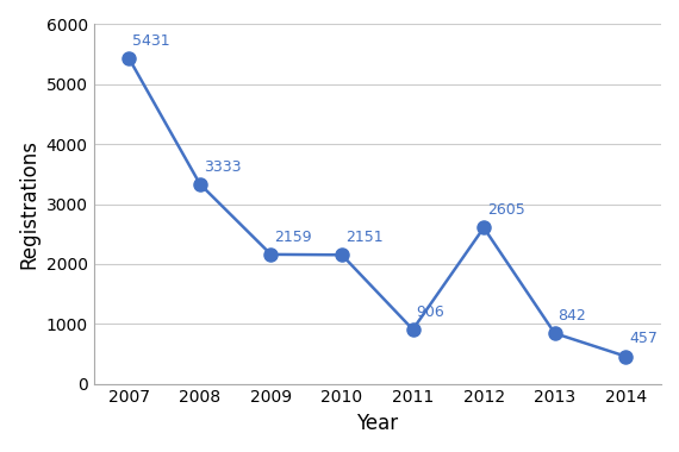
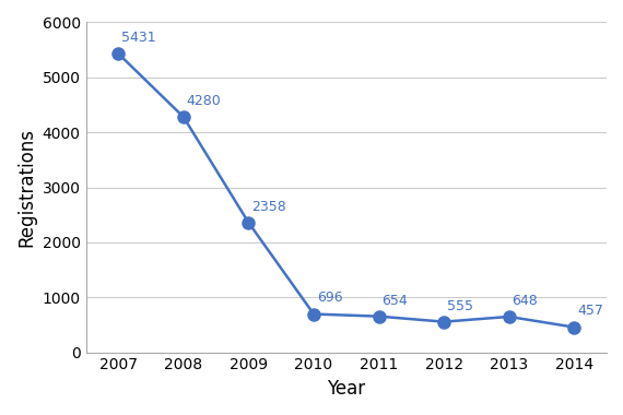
2008: 3333 -> 4280
2009: 2159 -> 2358
2010: 2151 -> 696
2011: 906 -> 654
2012: 2605 -> 555
2013: 842 -> 648
